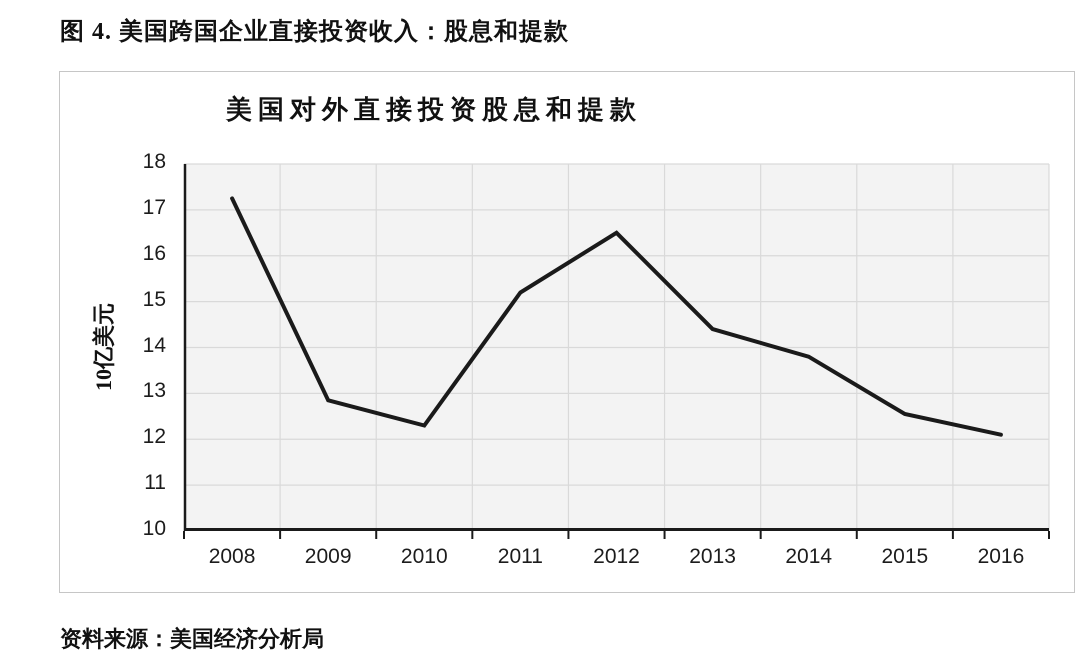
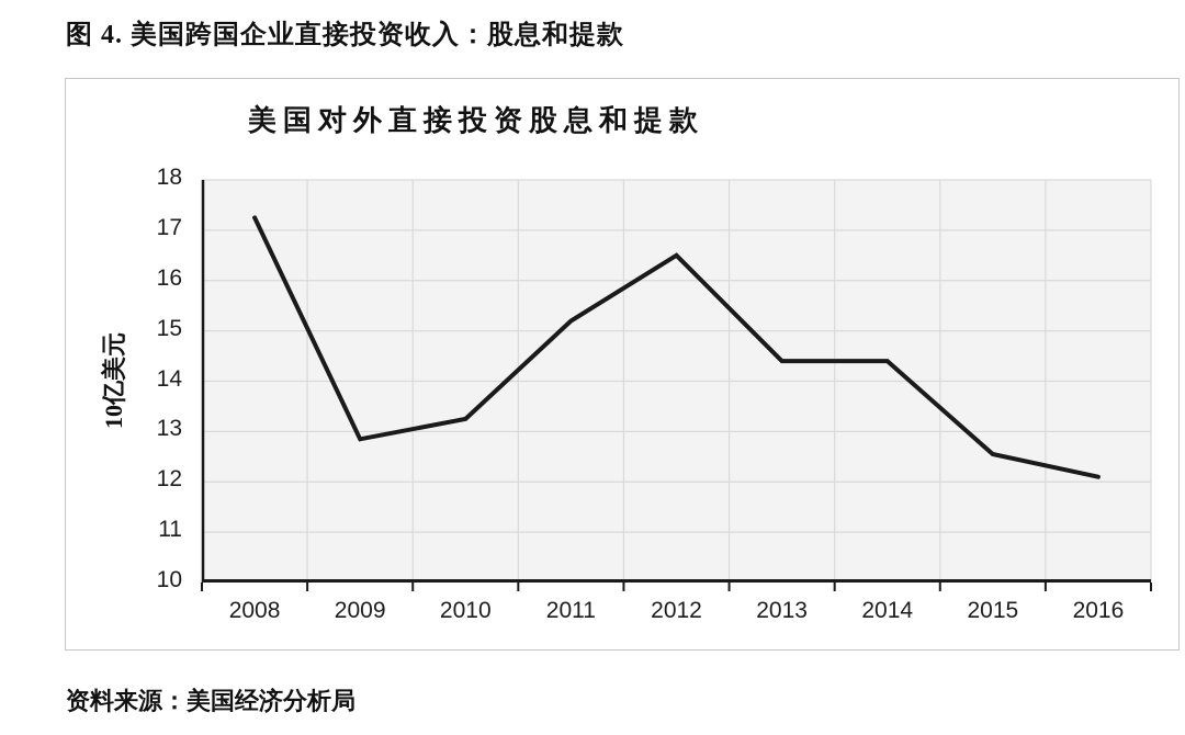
2010: 12.3 -> 13.2
2014: 13.8 -> 14.4
